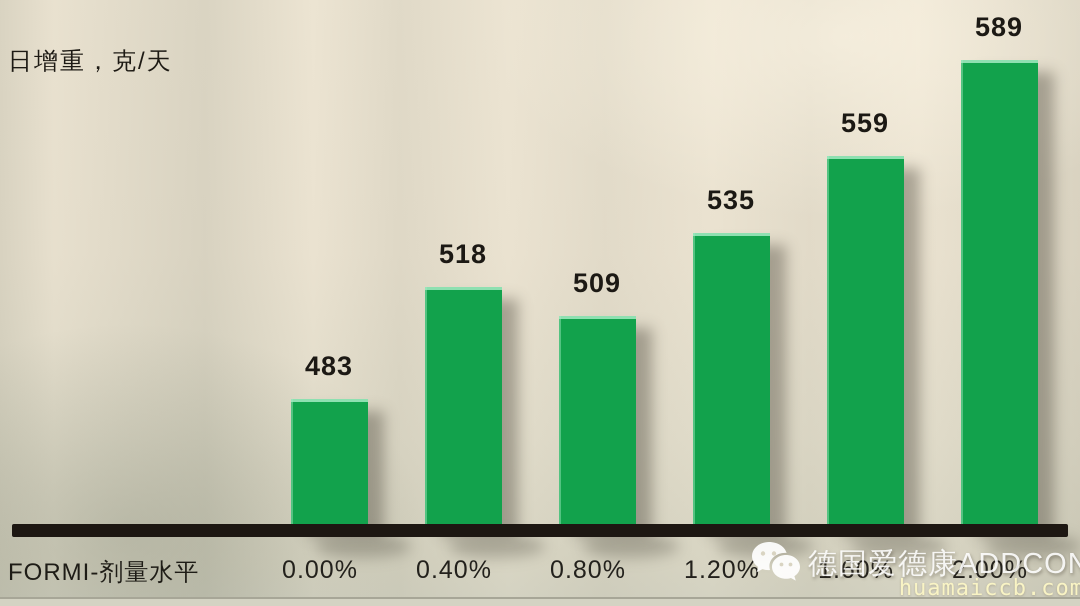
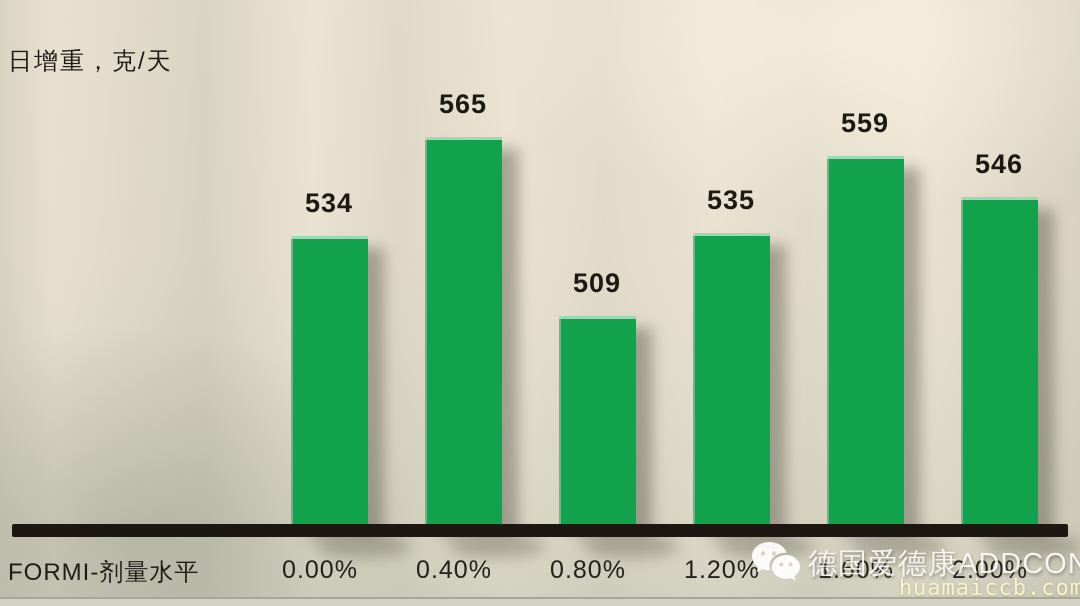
0.00%: 483 -> 534
0.40%: 518 -> 565
2.00%: 589 -> 546
